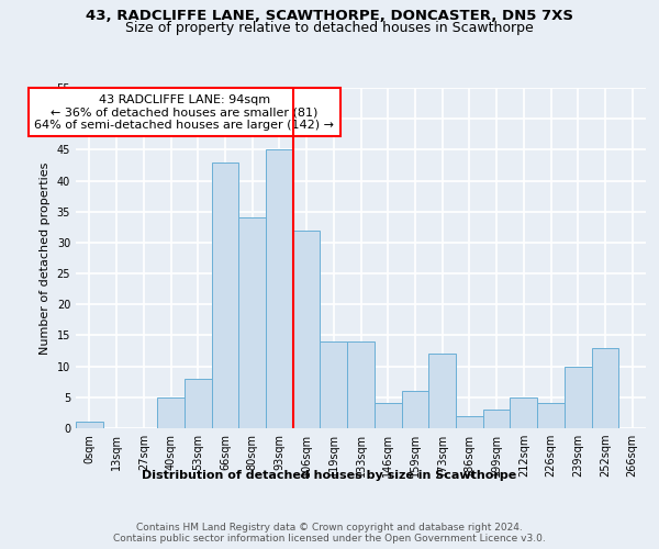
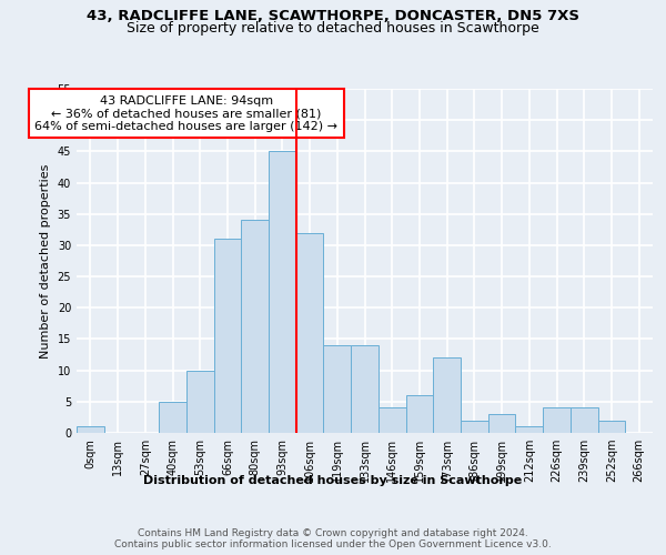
53sqm: 8 -> 10
66sqm: 43 -> 31
212sqm: 5 -> 1
239sqm: 10 -> 4
252sqm: 13 -> 2
